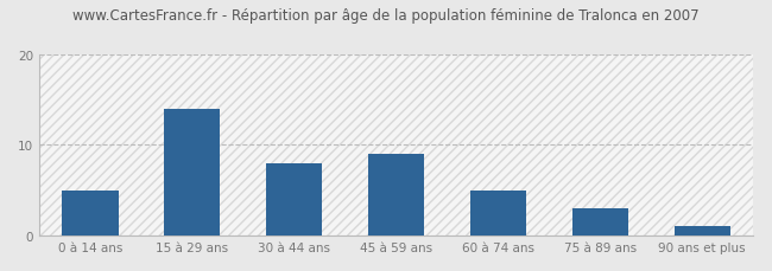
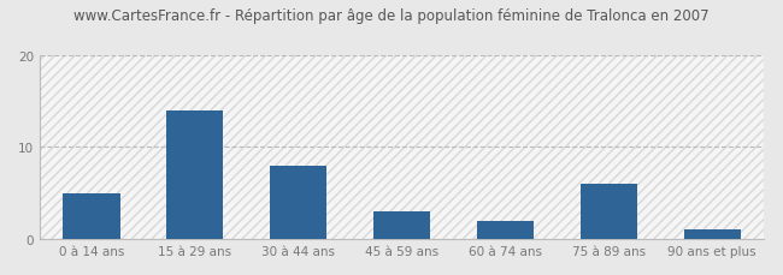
45 à 59 ans: 9 -> 3
60 à 74 ans: 5 -> 2
75 à 89 ans: 3 -> 6
